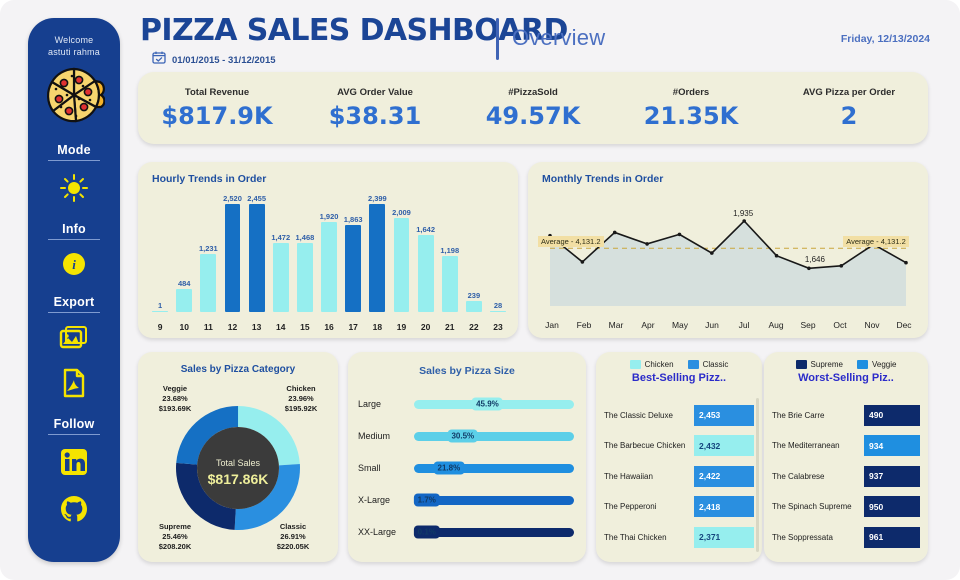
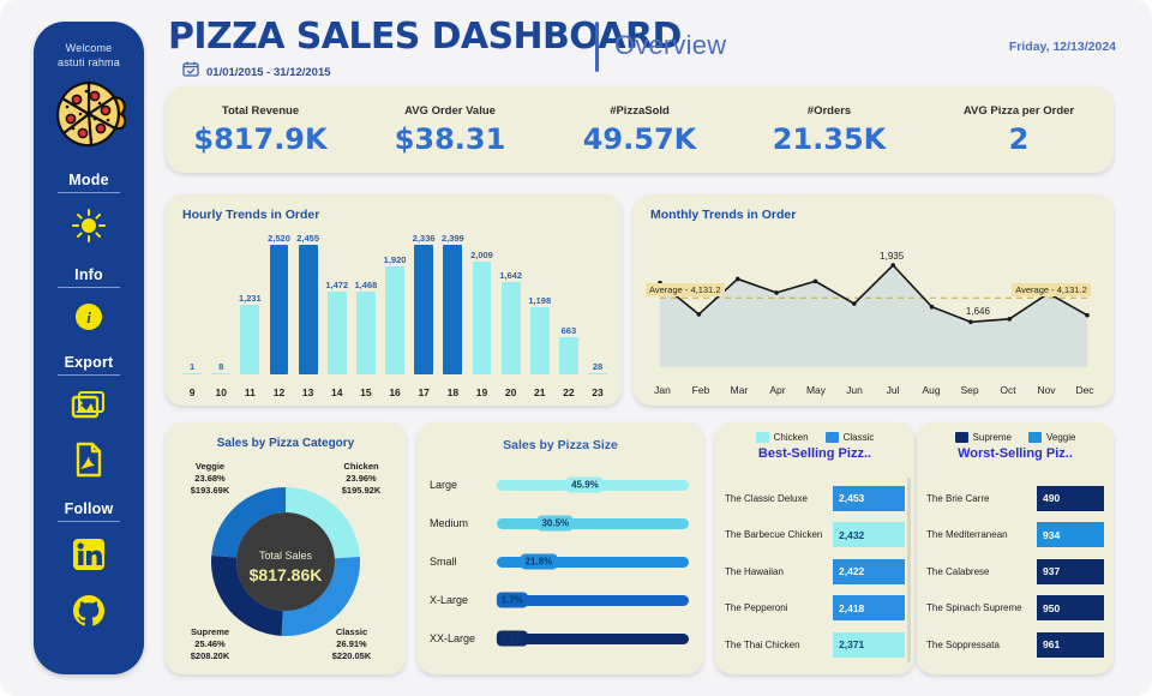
Hourly Trends in Order/10: 484 -> 8
Hourly Trends in Order/17: 1,863 -> 2,336
Hourly Trends in Order/22: 239 -> 663
